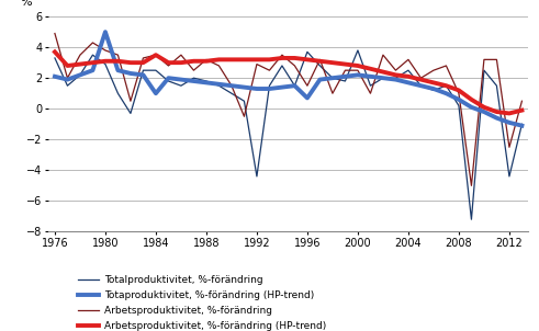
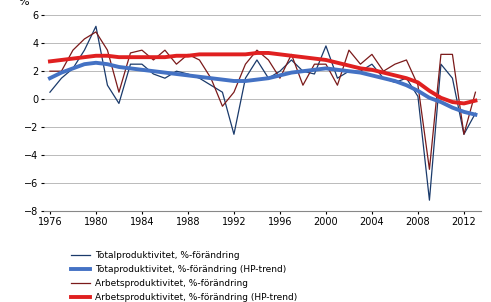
Totalproduktivitet, %-förändring/1976: 3.3 -> 0.5
Totaproduktivitet, %-förändring (HP-trend)/1976: 2.1 -> 1.5
Arbetsproduktivitet, %-förändring/1976: 4.9 -> 2.0
Arbetsproduktivitet, %-förändring (HP-trend)/1976: 3.7 -> 2.7
Totalproduktivitet, %-förändring/1980: 2.9 -> 5.2
Totaproduktivitet, %-förändring (HP-trend)/1980: 5.0 -> 2.6
Arbetsproduktivitet, %-förändring/1980: 3.8 -> 4.8
Totaproduktivitet, %-förändring (HP-trend)/1984: 1.0 -> 2.1
Arbetsproduktivitet, %-förändring (HP-trend)/1984: 3.5 -> 3.0
Totalproduktivitet, %-förändring/1992: -4.4 -> -2.5
Arbetsproduktivitet, %-förändring/1992: 2.9 -> 0.5
Totalproduktivitet, %-förändring/1996: 3.7 -> 2.0
Totaproduktivitet, %-förändring (HP-trend)/1996: 0.7 -> 1.7
Totalproduktivitet, %-förändring/2012: -4.4 -> -2.5
